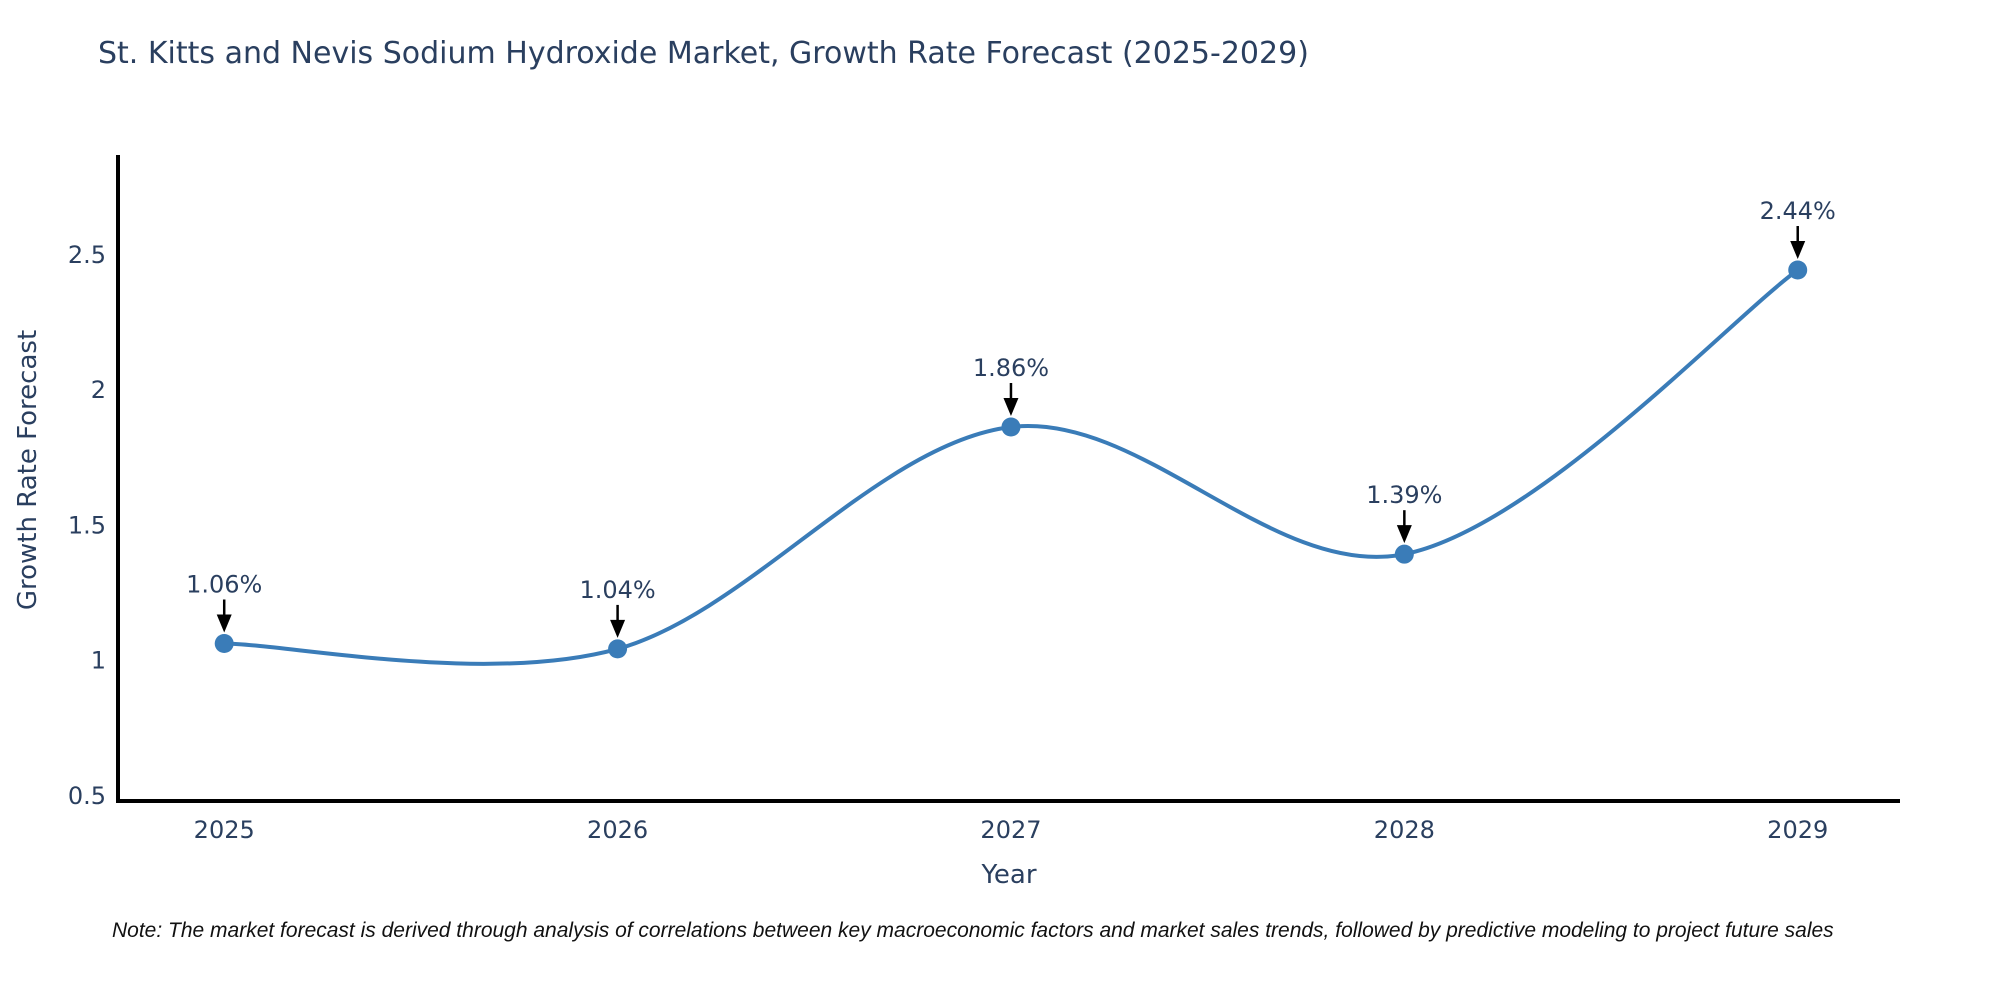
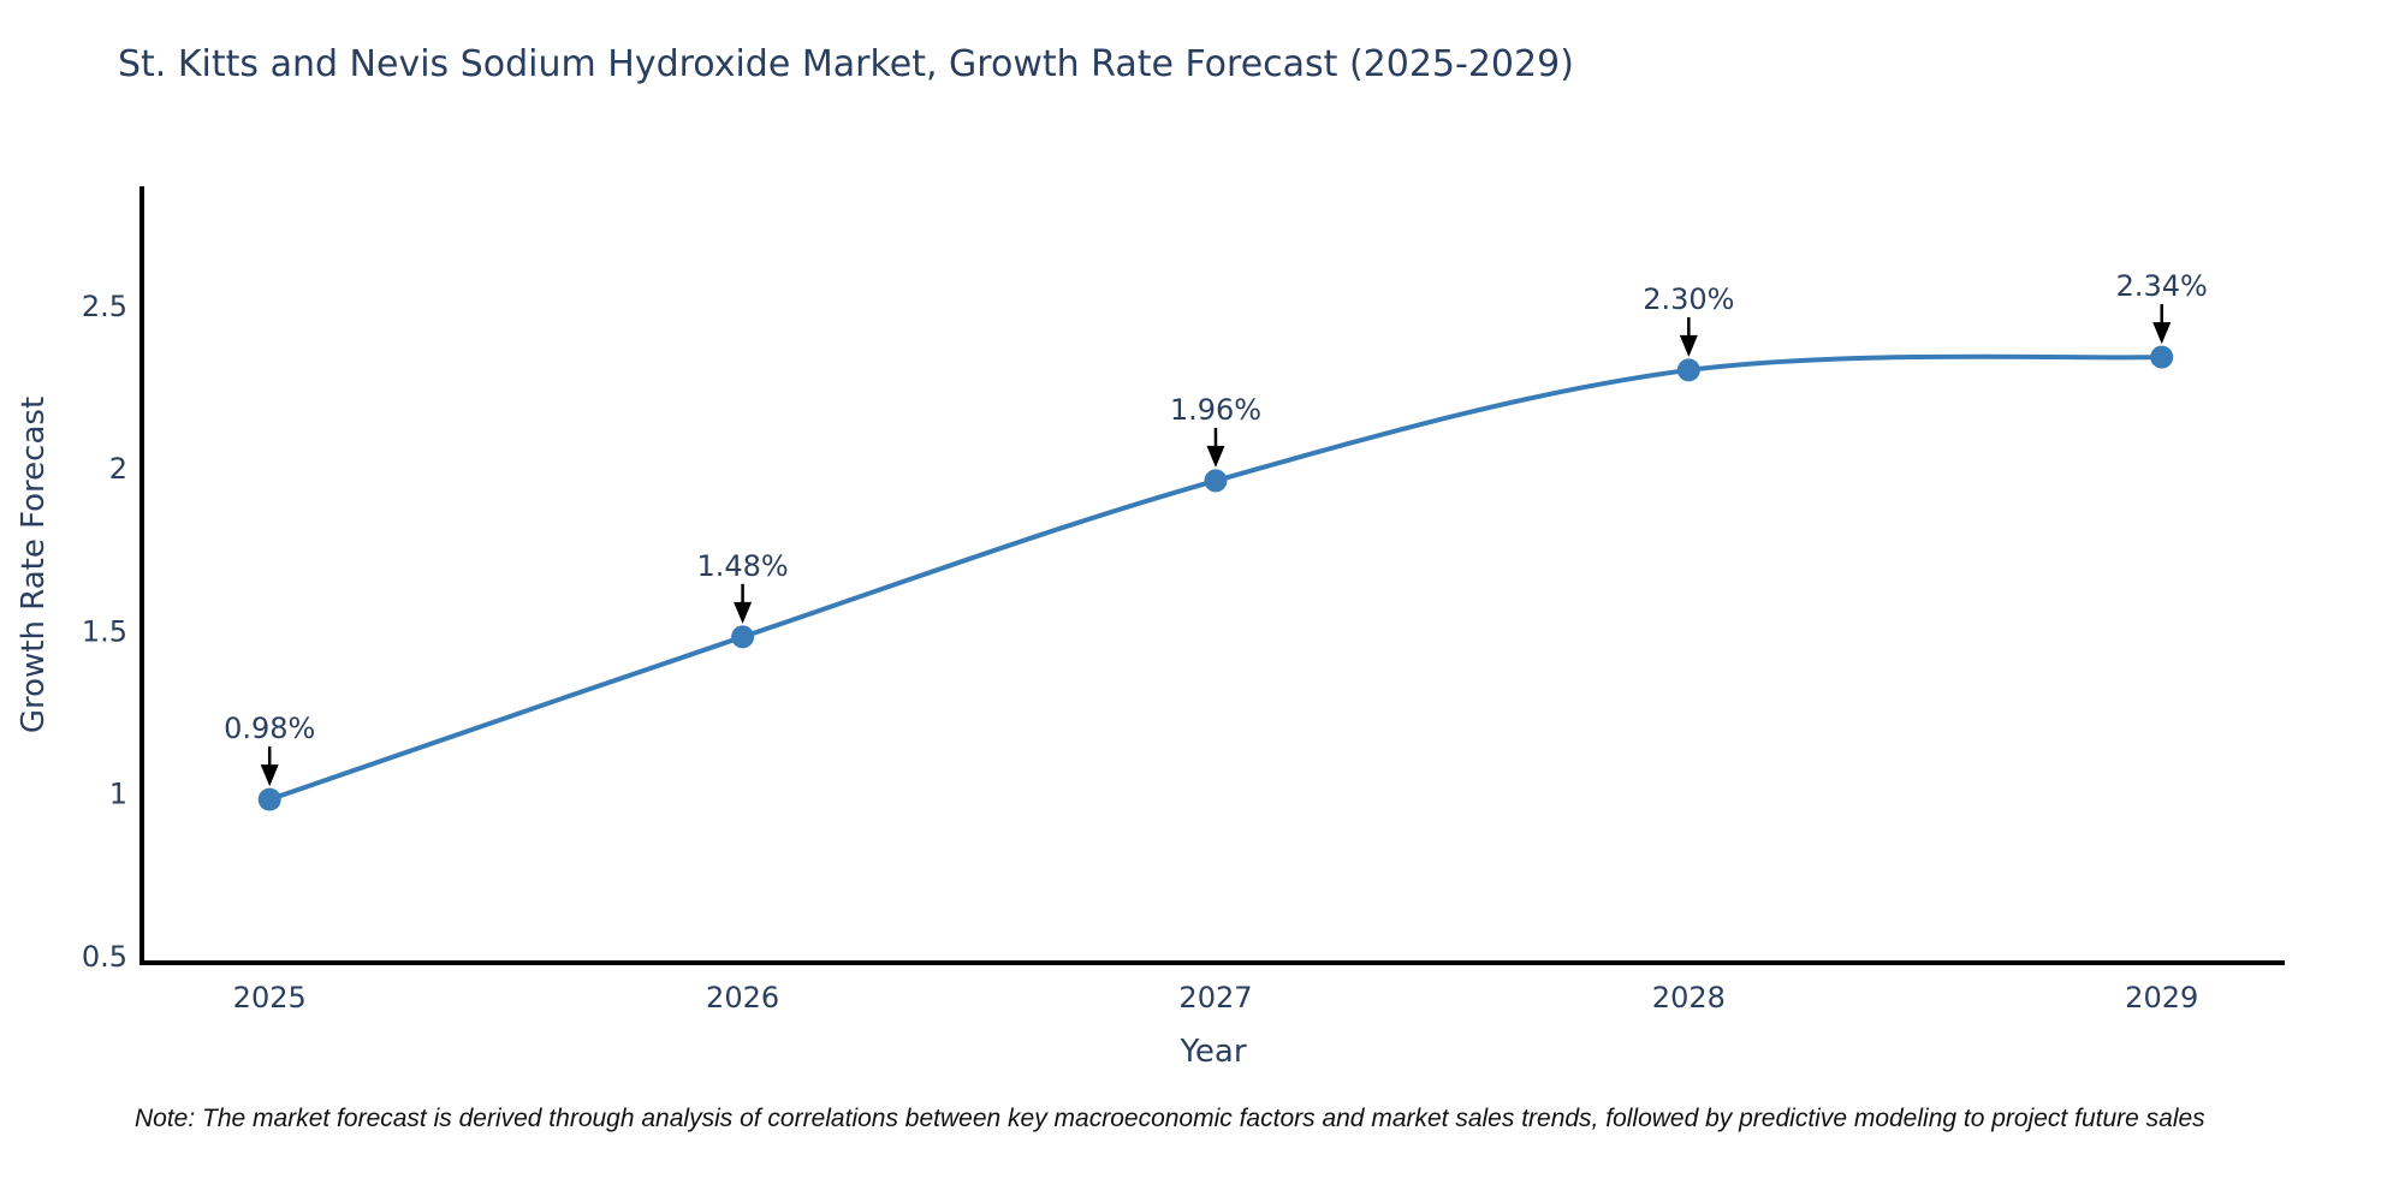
2025: 1.06% -> 0.98%
2026: 1.04% -> 1.48%
2027: 1.86% -> 1.96%
2028: 1.39% -> 2.30%
2029: 2.44% -> 2.34%
